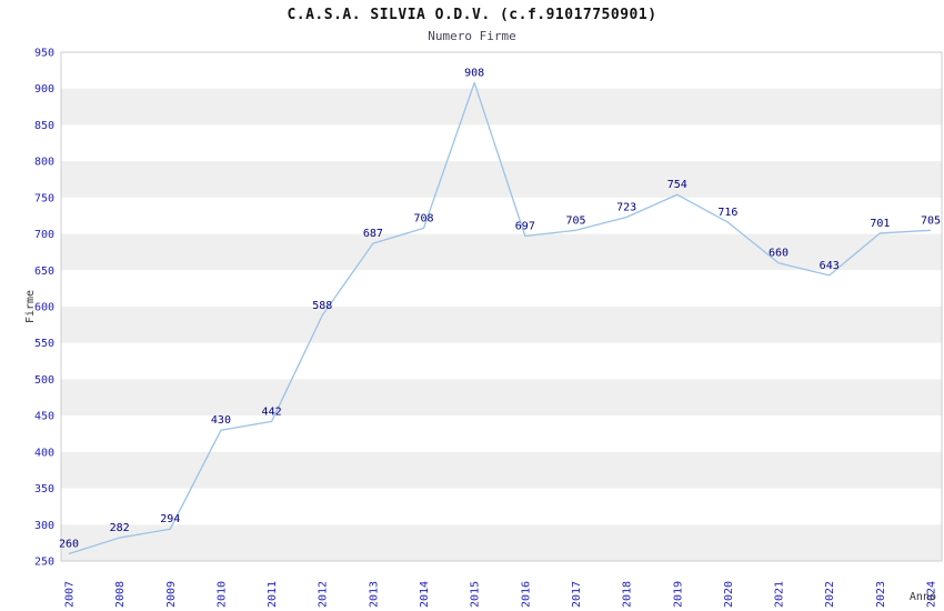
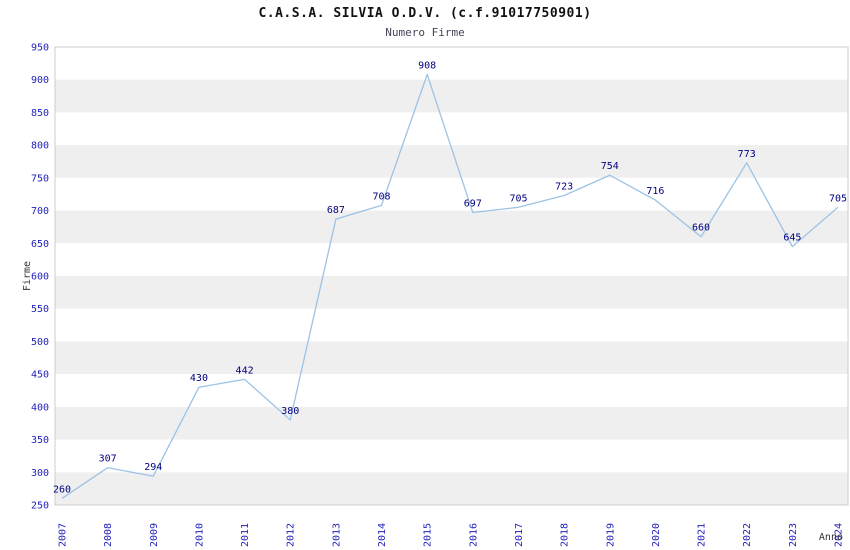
2008: 282 -> 307
2012: 588 -> 380
2022: 643 -> 773
2023: 701 -> 645
